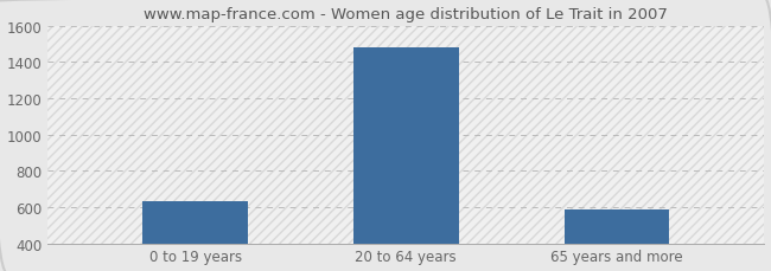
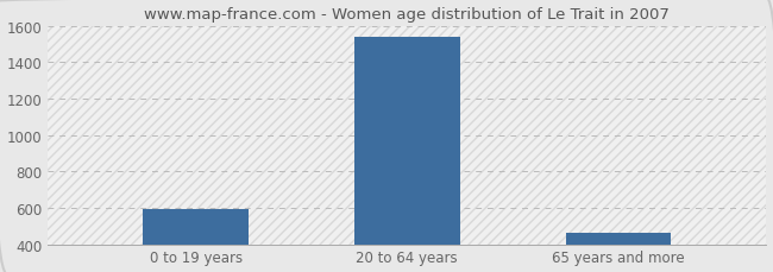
0 to 19 years: 630 -> 590
20 to 64 years: 1480 -> 1540
65 years and more: 580 -> 460
